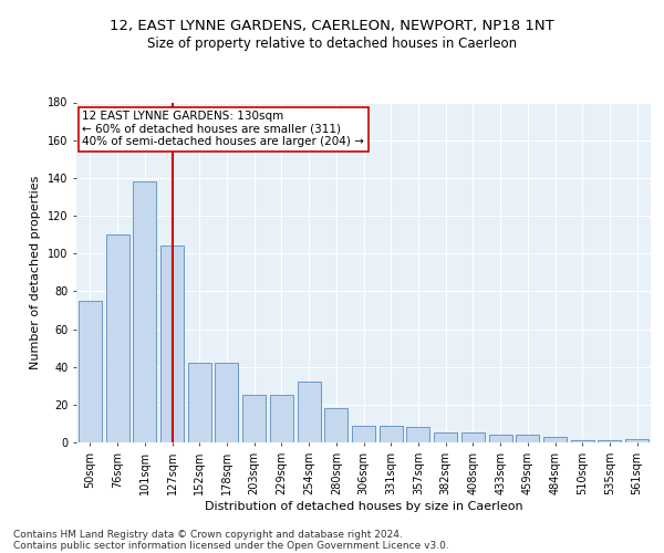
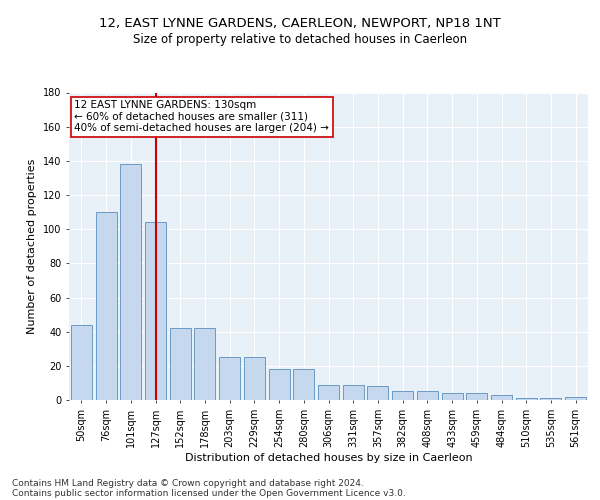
50sqm: 75 -> 44
254sqm: 32 -> 18
